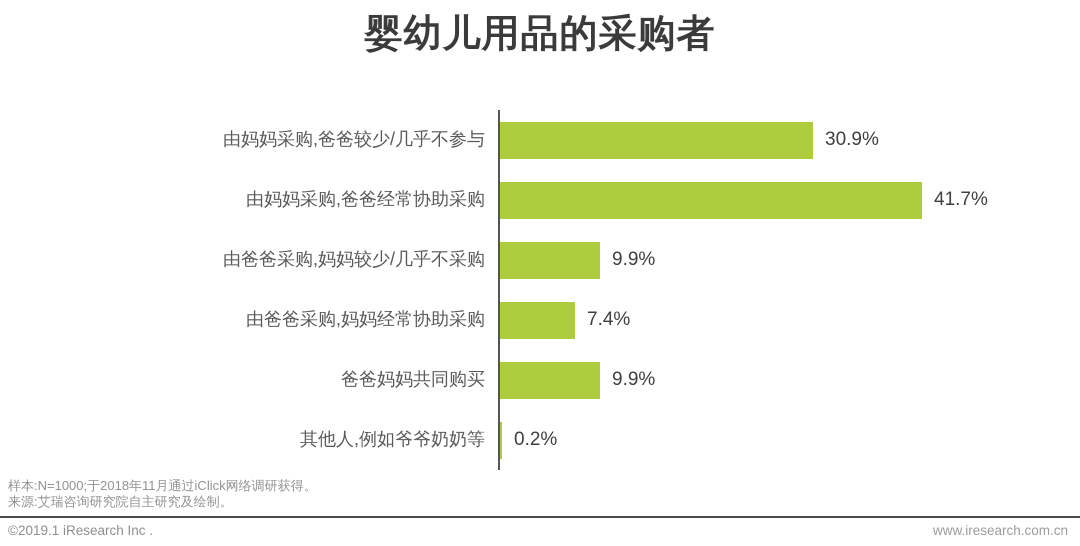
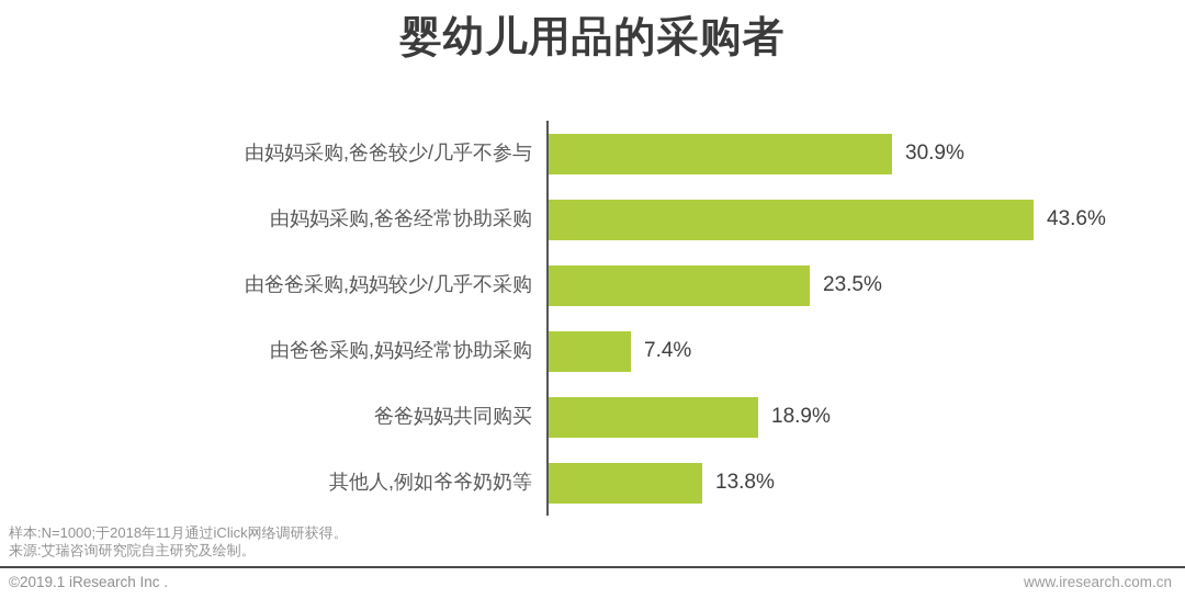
由妈妈采购,爸爸经常协助采购: 41.7% -> 43.6%
由爸爸采购,妈妈较少/几乎不采购: 9.9% -> 23.5%
爸爸妈妈共同购买: 9.9% -> 18.9%
其他人,例如爷爷奶奶等: 0.2% -> 13.8%
